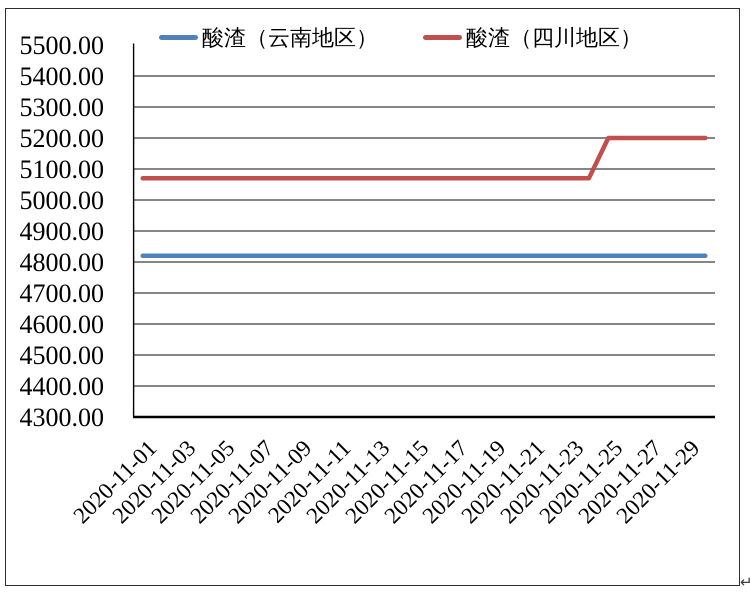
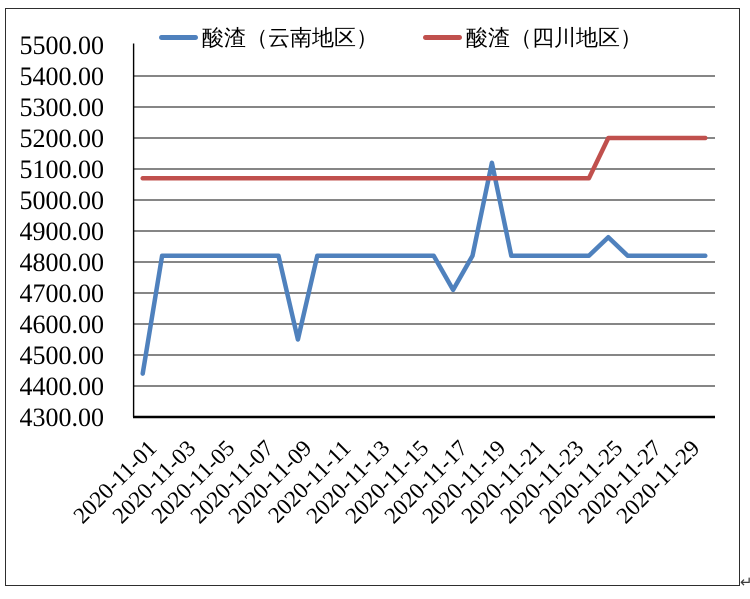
酸渣（云南地区）/2020-11-01: 4820 -> 4440
酸渣（云南地区）/2020-11-09: 4820 -> 4550
酸渣（云南地区）/2020-11-17: 4820 -> 4710
酸渣（云南地区）/2020-11-19: 4820 -> 5120
酸渣（云南地区）/2020-11-25: 4820 -> 4880
